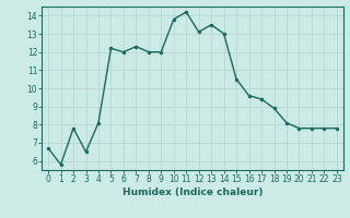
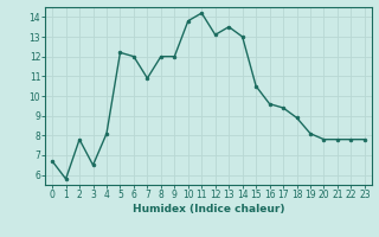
7: 12.3 -> 10.9
